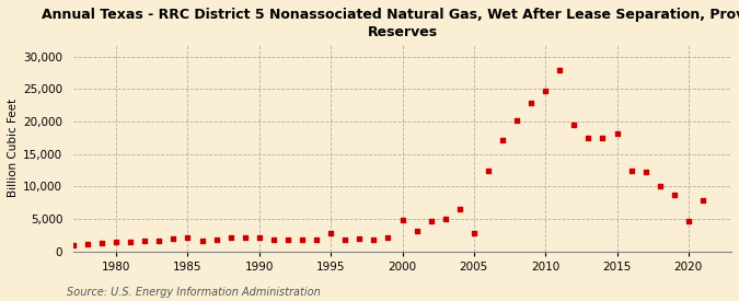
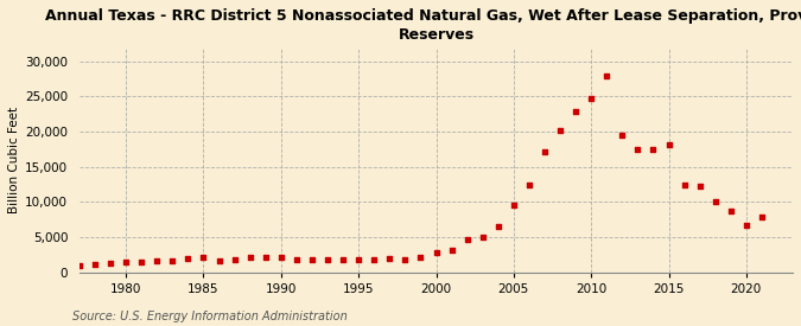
1995: 2,800 -> 1,800
2000: 4,800 -> 2,800
2005: 2,800 -> 9,600
2020: 4,600 -> 6,700
